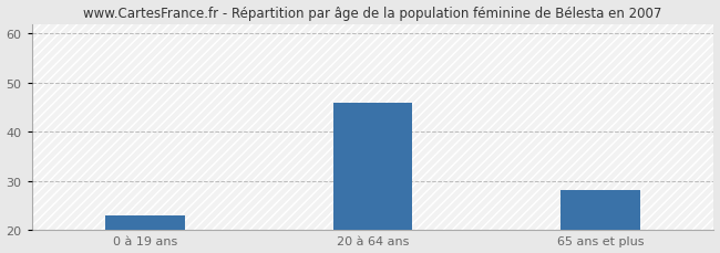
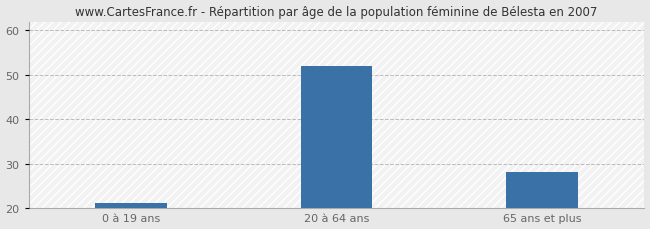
0 à 19 ans: 23 -> 21
20 à 64 ans: 46 -> 52
